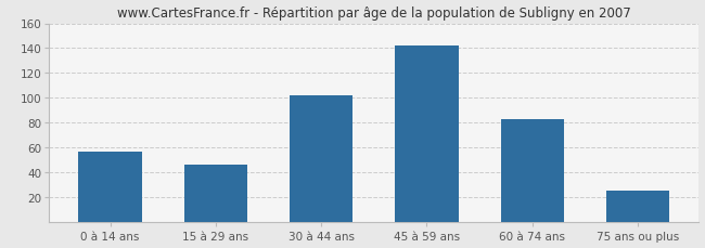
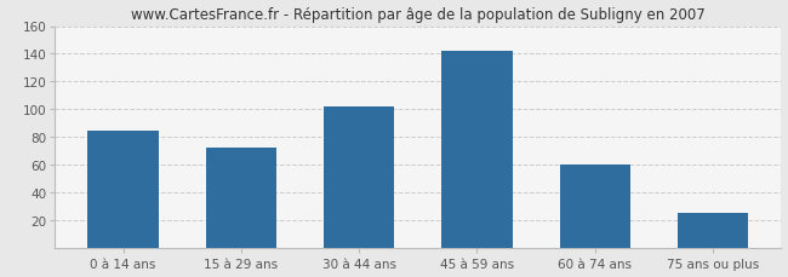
0 à 14 ans: 57 -> 85
15 à 29 ans: 46 -> 72
60 à 74 ans: 83 -> 60
